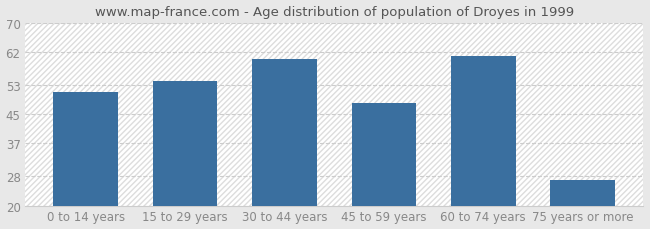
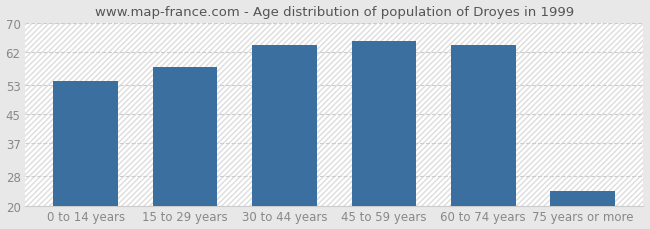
0 to 14 years: 51 -> 54
15 to 29 years: 54 -> 58
30 to 44 years: 60 -> 64
45 to 59 years: 48 -> 65
60 to 74 years: 61 -> 64
75 years or more: 27 -> 24
